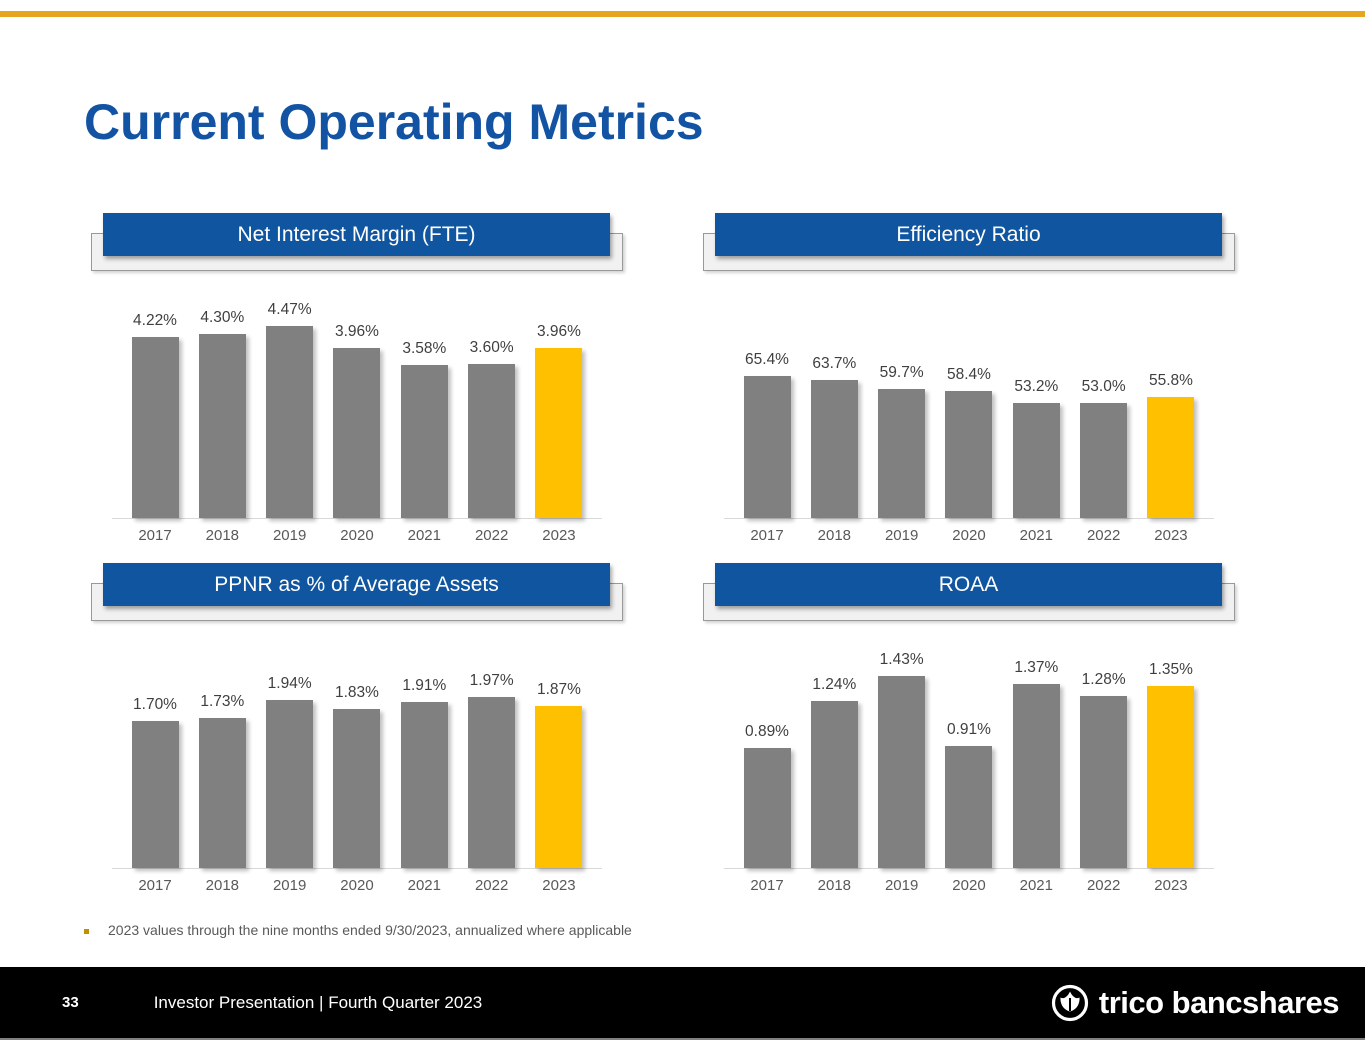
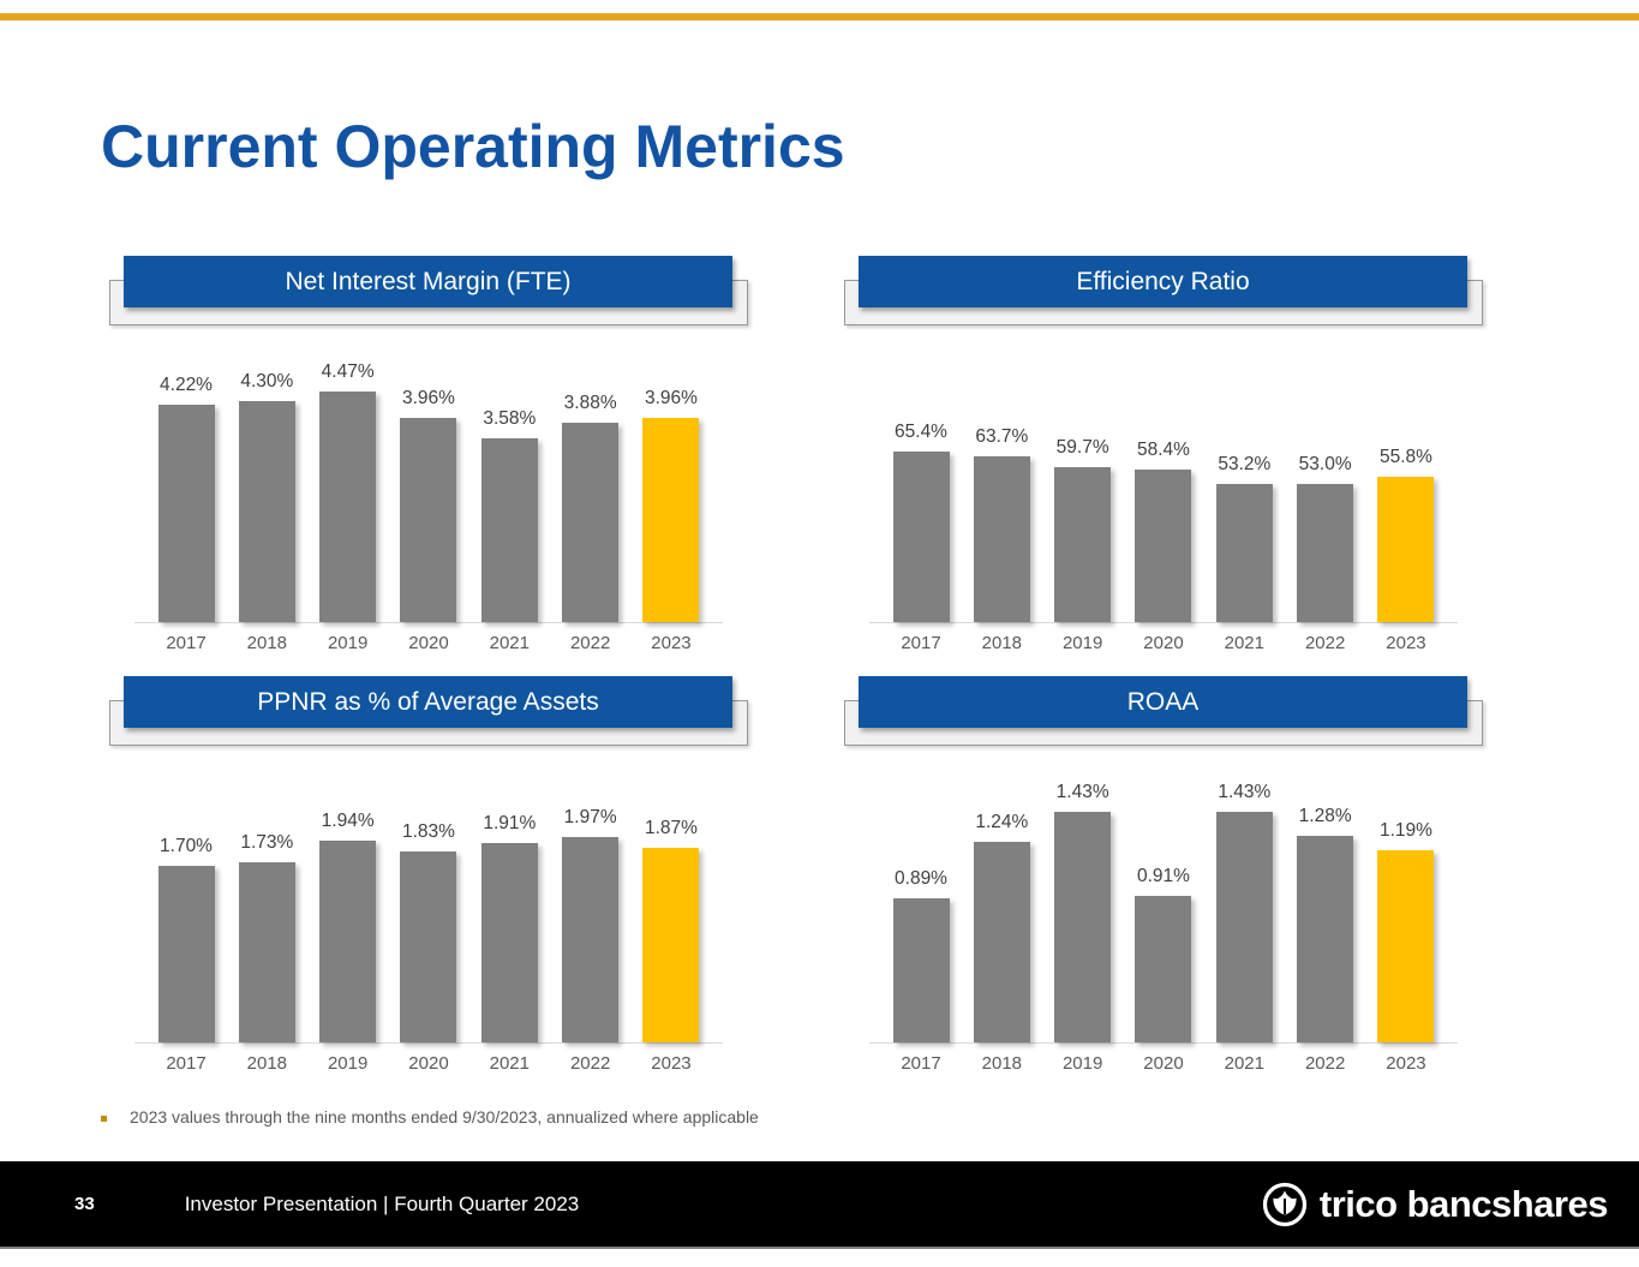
Net Interest Margin (FTE)/2022: 3.60% -> 3.88%
ROAA/2021: 1.37% -> 1.43%
ROAA/2023: 1.35% -> 1.19%
